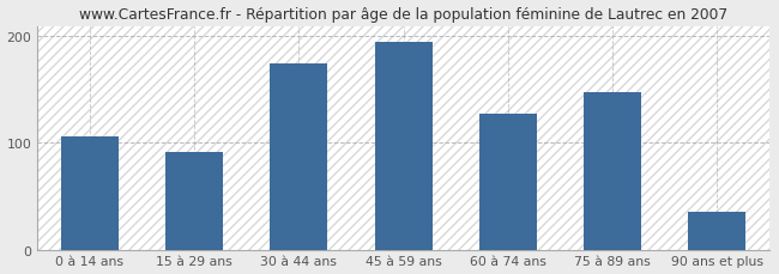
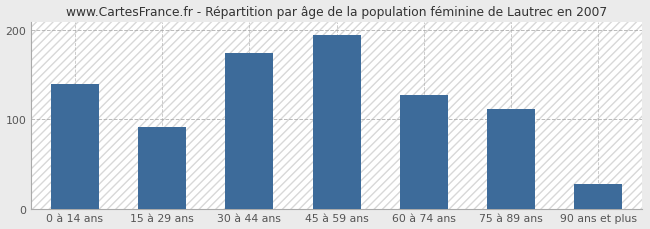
0 à 14 ans: 106 -> 140
75 à 89 ans: 148 -> 112
90 ans et plus: 36 -> 28
